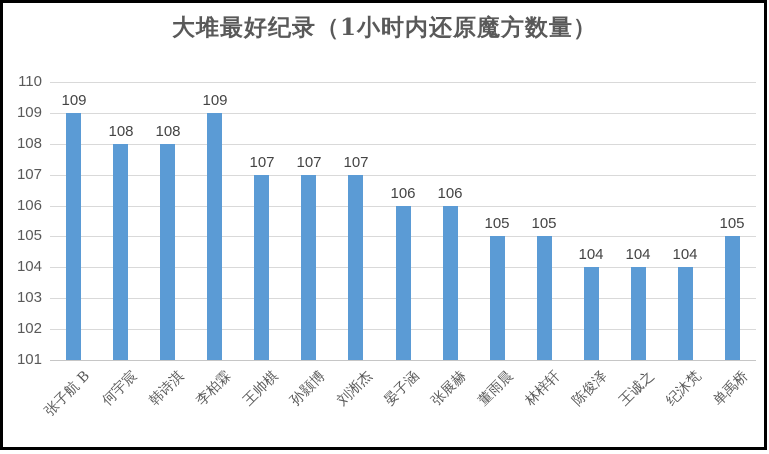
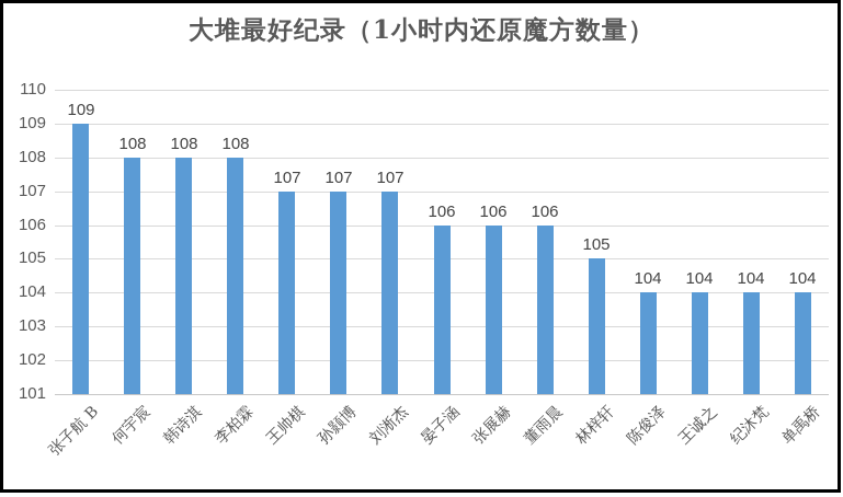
李柏霖: 109 -> 108
董雨晨: 105 -> 106
单禹桥: 105 -> 104
